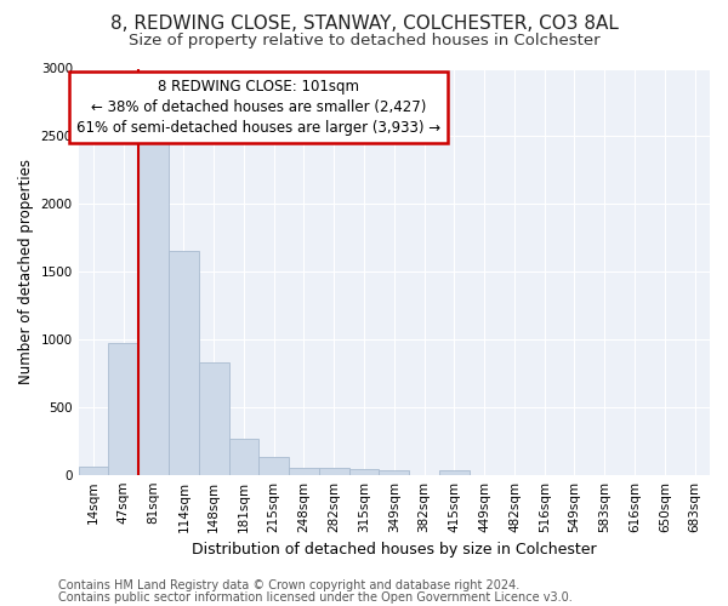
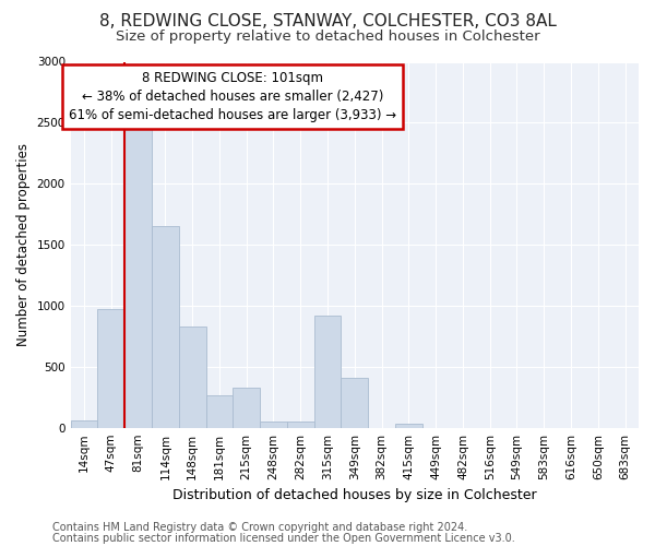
215sqm: 130 -> 330
315sqm: 40 -> 920
349sqm: 40 -> 410
